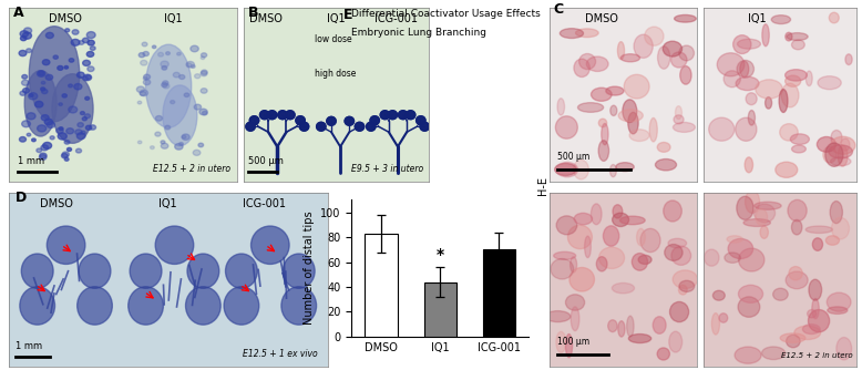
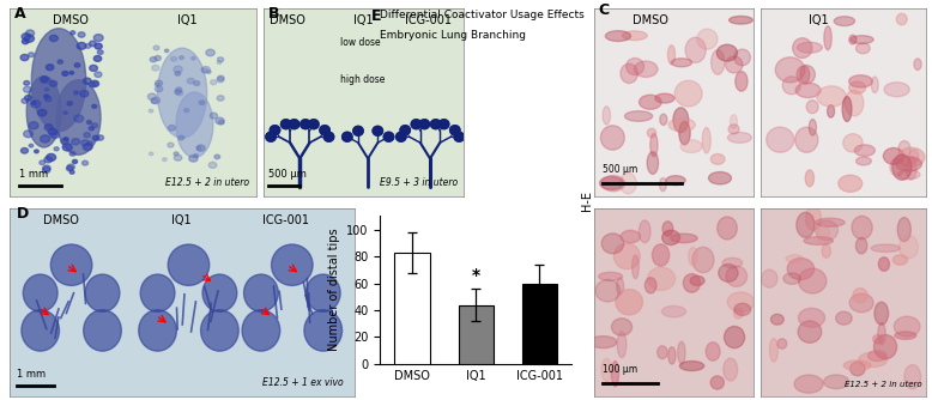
ICG-001: 70 -> 60
